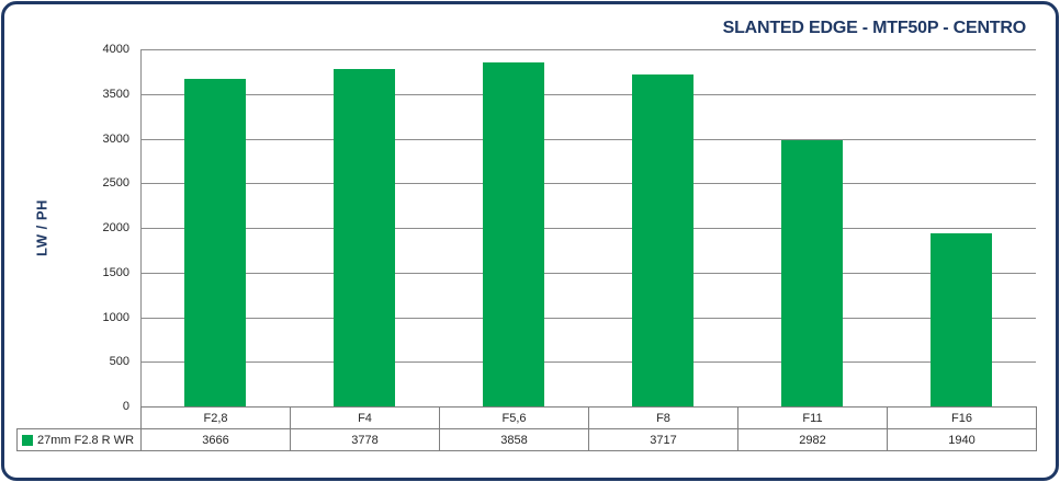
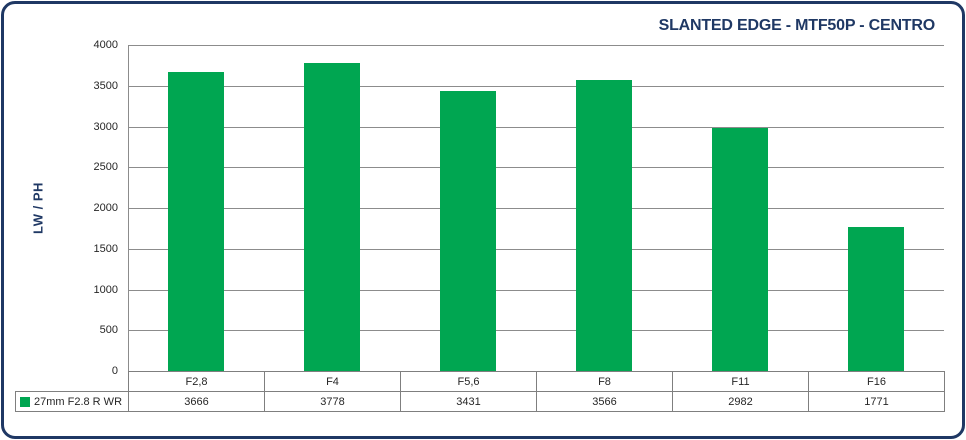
F5,6: 3858 -> 3431
F8: 3717 -> 3566
F16: 1940 -> 1771
